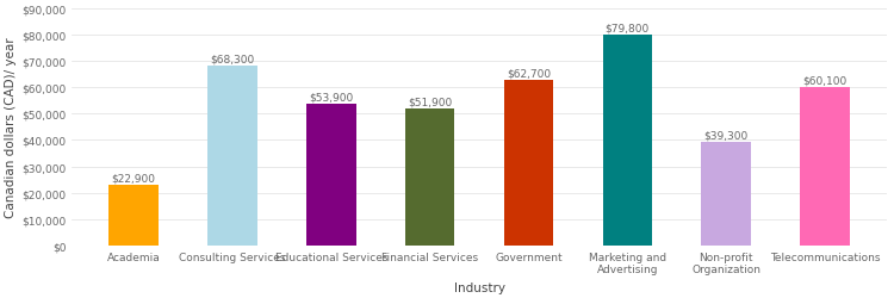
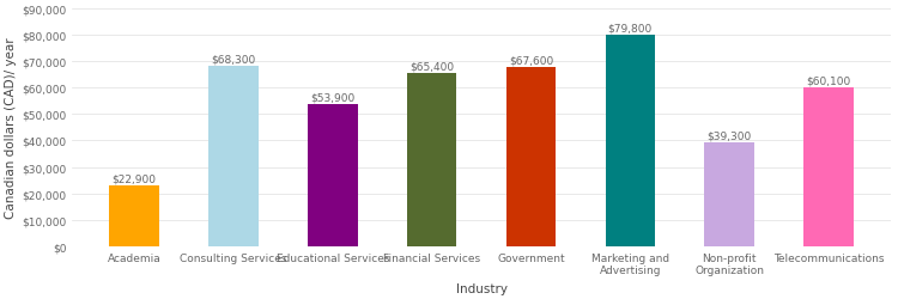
Financial Services: $51,900 -> $65,400
Government: $62,700 -> $67,600
